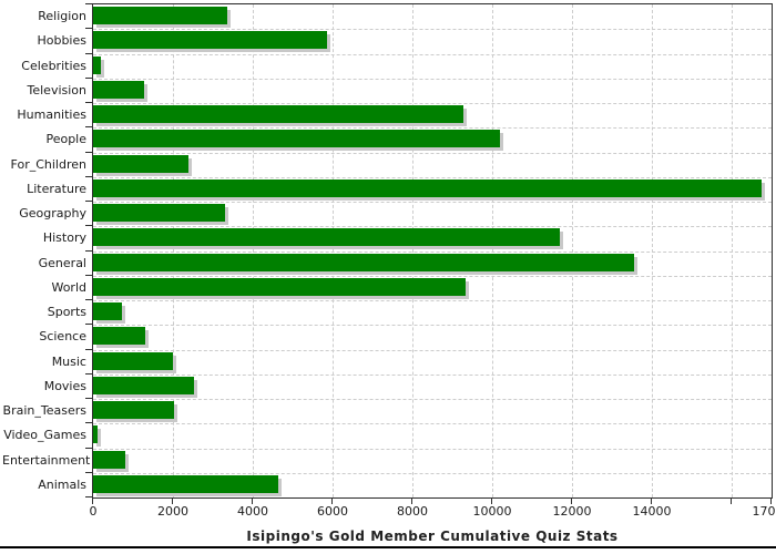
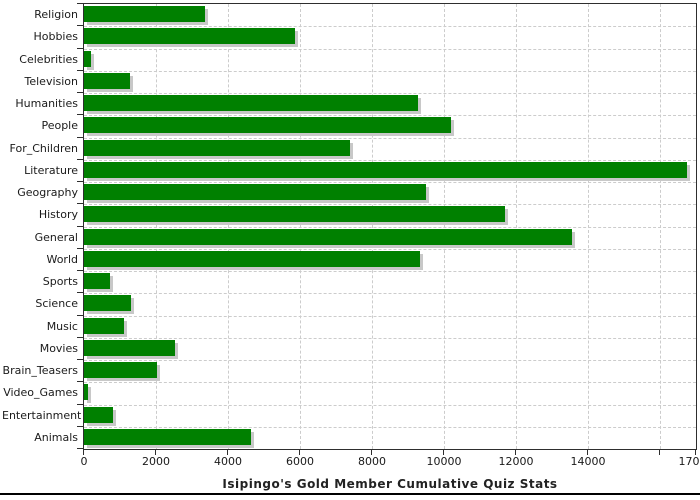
For_Children: 2400 -> 7400
Geography: 3300 -> 9500
Music: 2000 -> 1100
